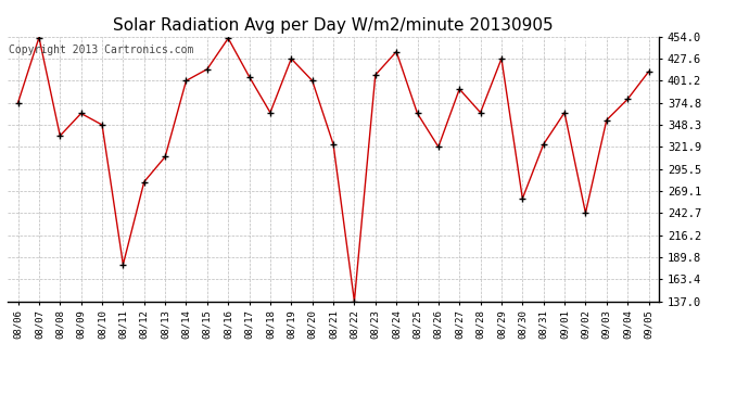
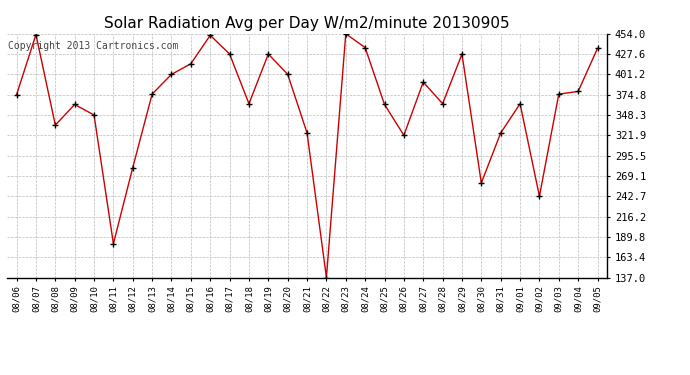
08/13: 310 -> 376
08/17: 406 -> 428
08/23: 408 -> 454
09/03: 354 -> 376
09/05: 412 -> 435
